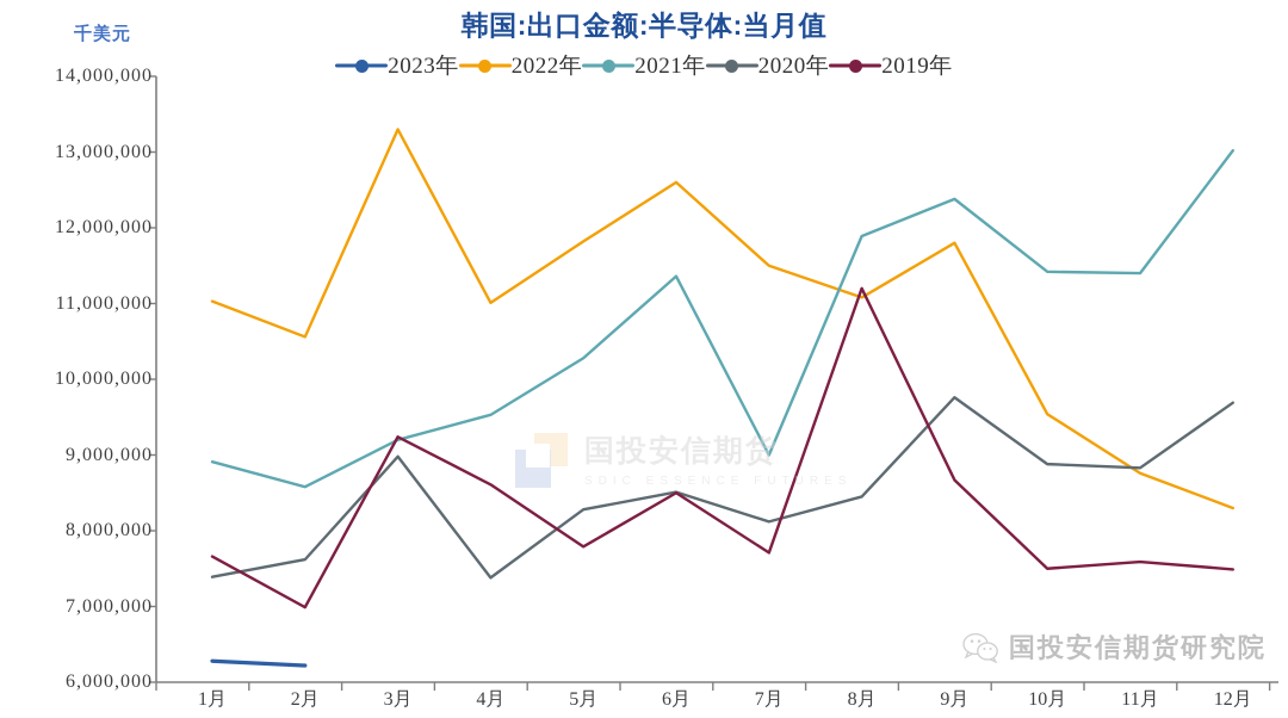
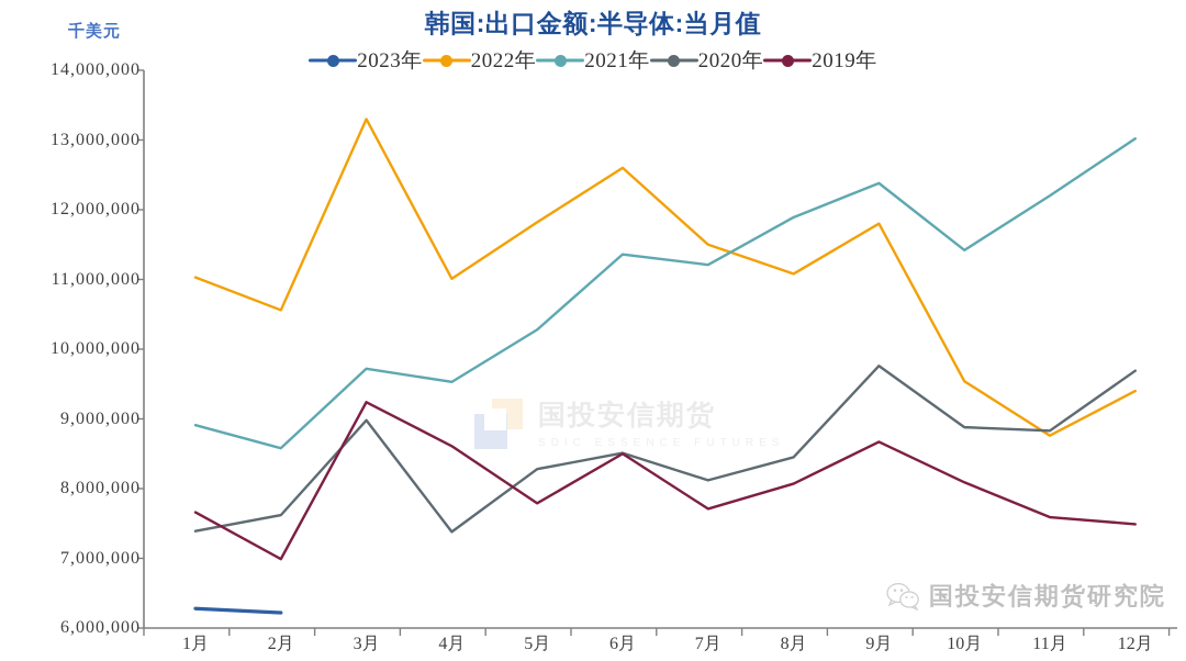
2021年/3月: 9200000 -> 9700000
2021年/7月: 9000000 -> 11200000
2019年/8月: 11200000 -> 8100000
2019年/10月: 7500000 -> 8100000
2021年/11月: 11400000 -> 12200000
2022年/12月: 8300000 -> 9400000
